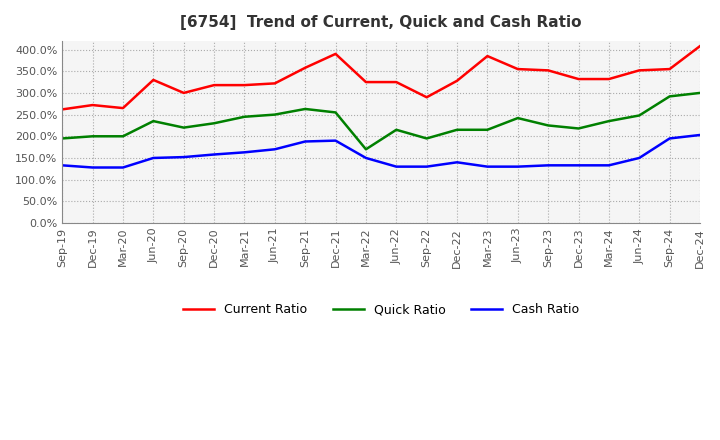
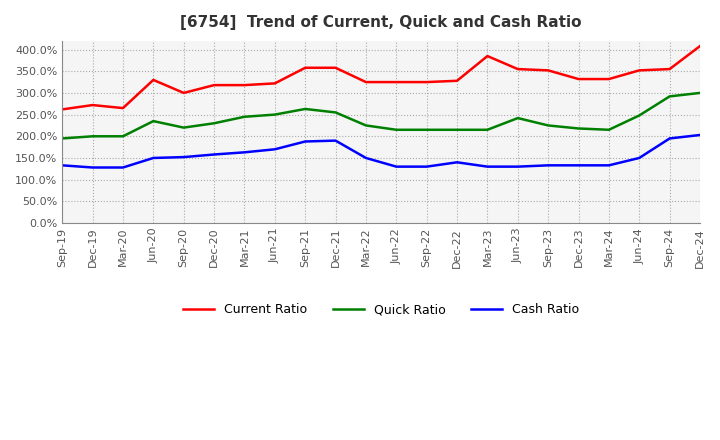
Current Ratio/Dec-21: 390% -> 358%
Quick Ratio/Mar-22: 170% -> 225%
Current Ratio/Sep-22: 290% -> 325%
Quick Ratio/Sep-22: 195% -> 215%
Quick Ratio/Mar-24: 235% -> 215%
